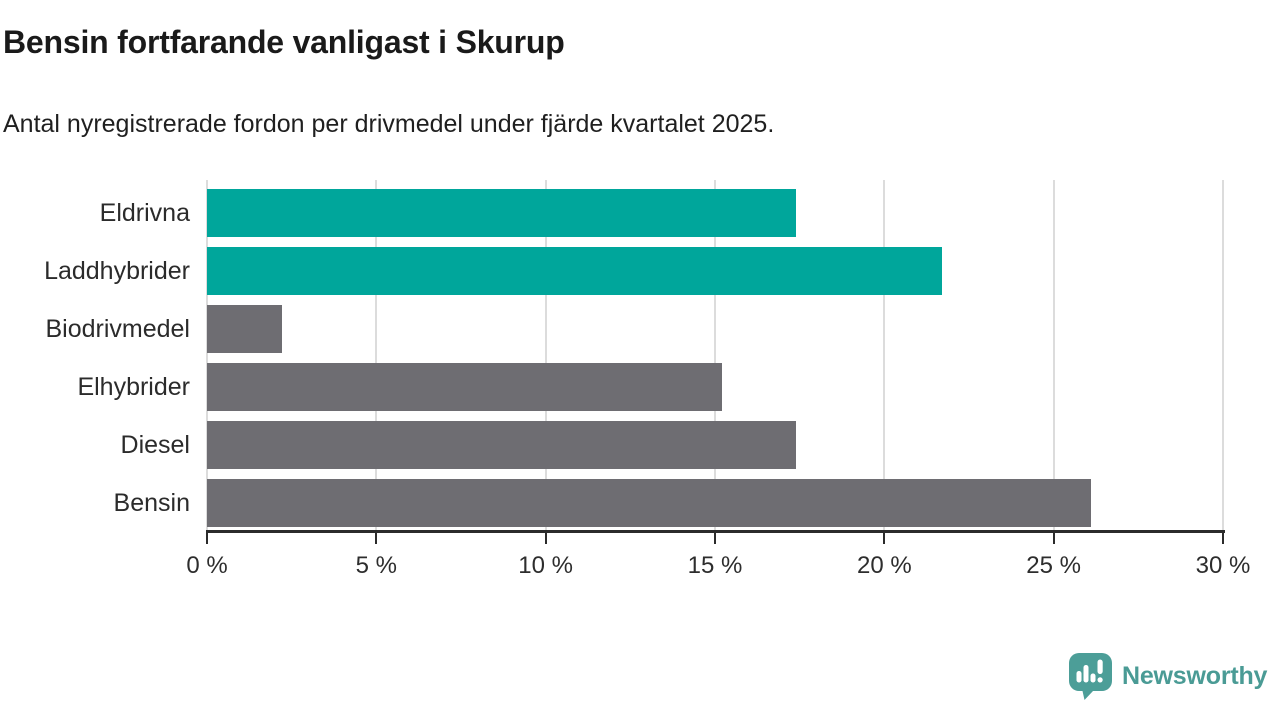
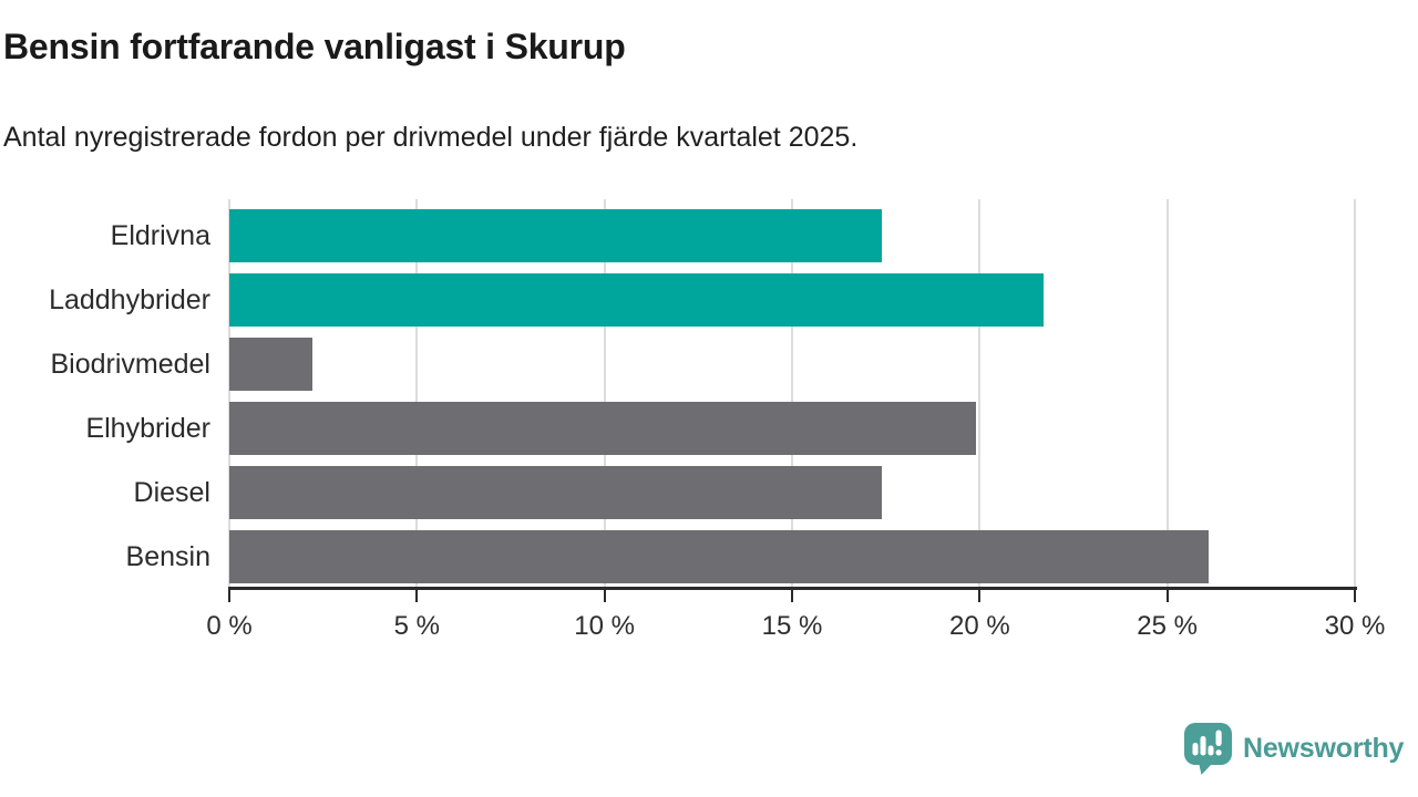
Elhybrider: 15.2% -> 19.9%
